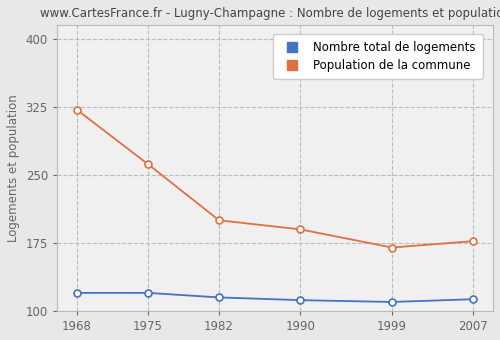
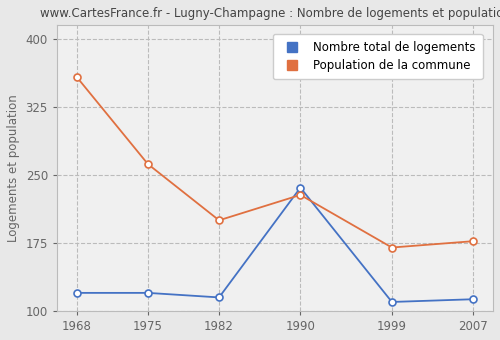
Population de la commune/1968: 322 -> 358
Nombre total de logements/1990: 112 -> 236
Population de la commune/1990: 190 -> 228
